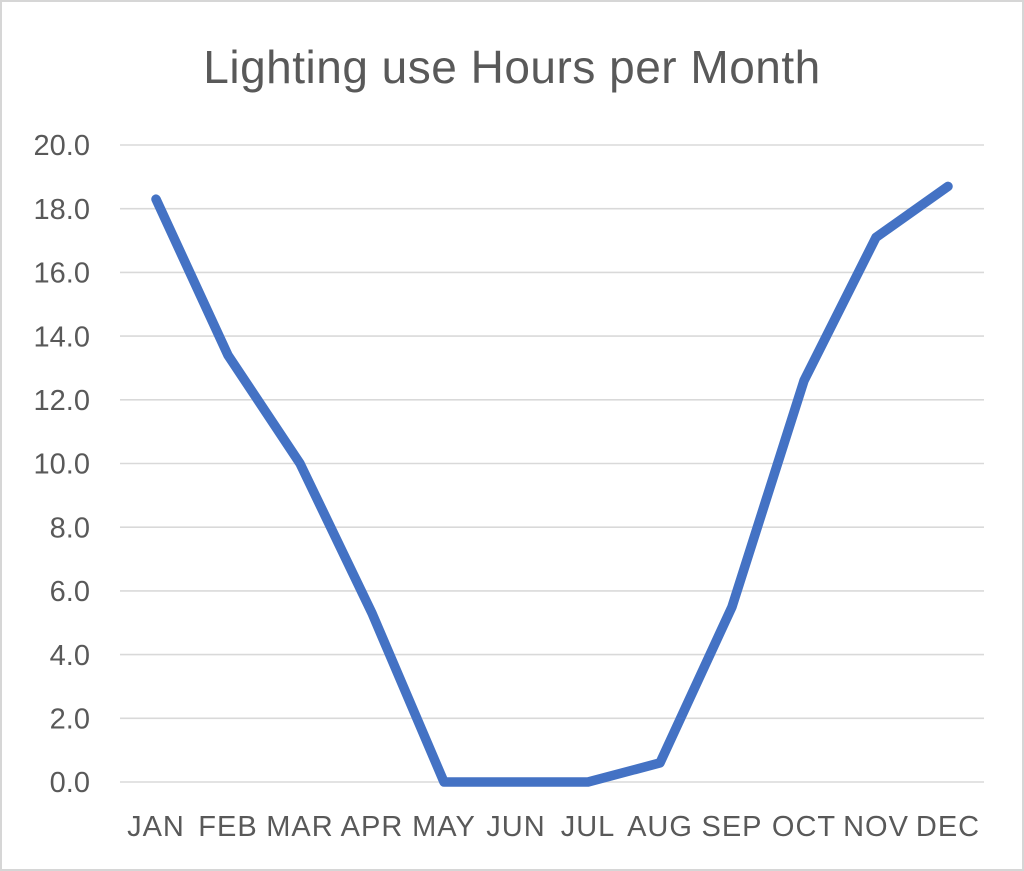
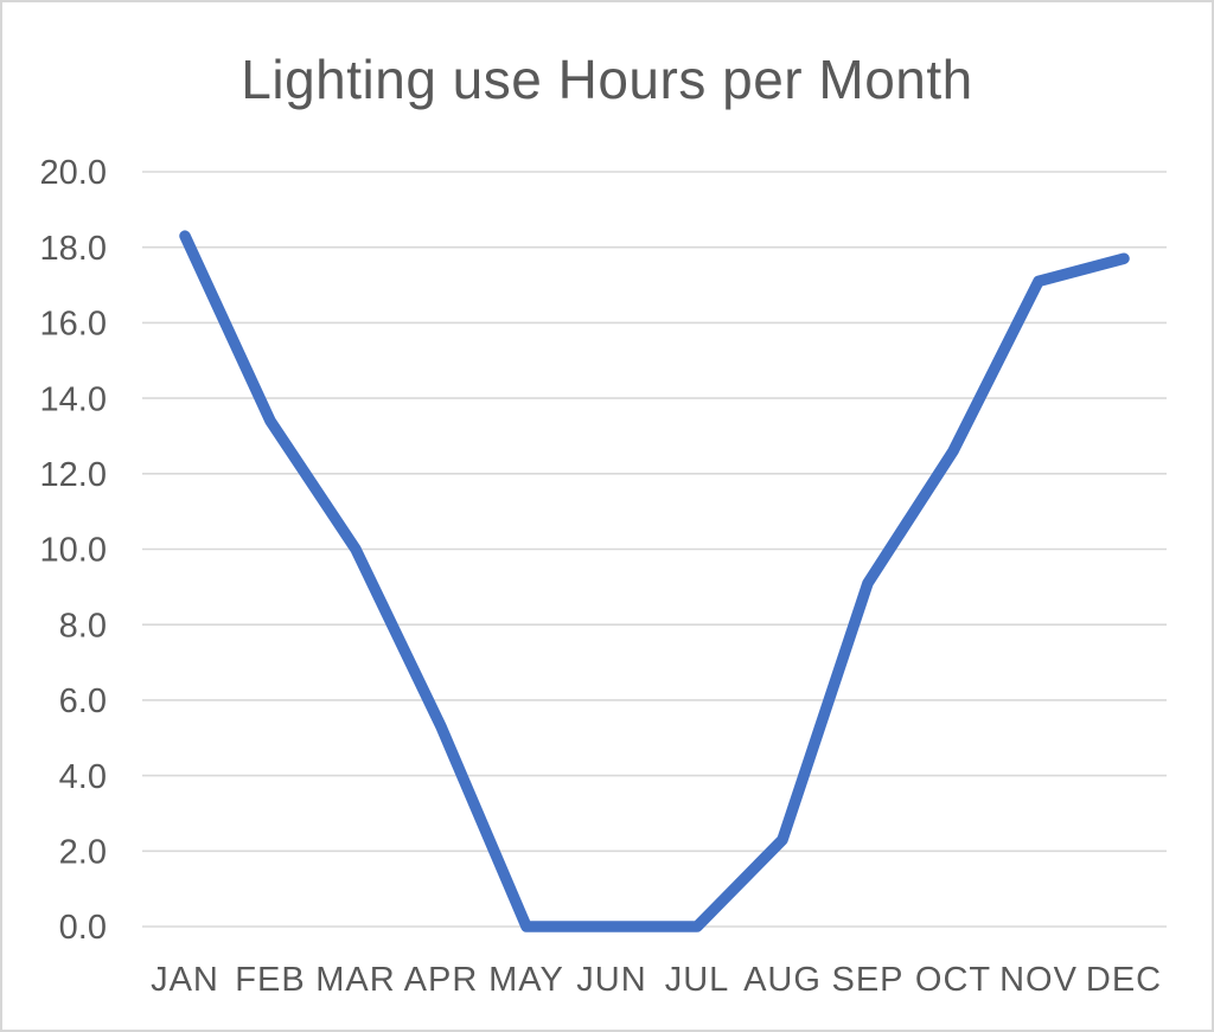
AUG: 0.6 -> 2.3
SEP: 5.5 -> 9.1
DEC: 18.7 -> 17.7
